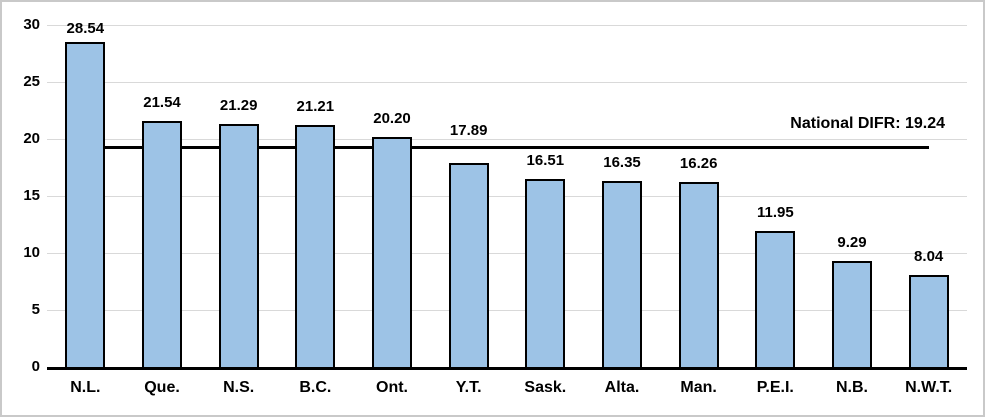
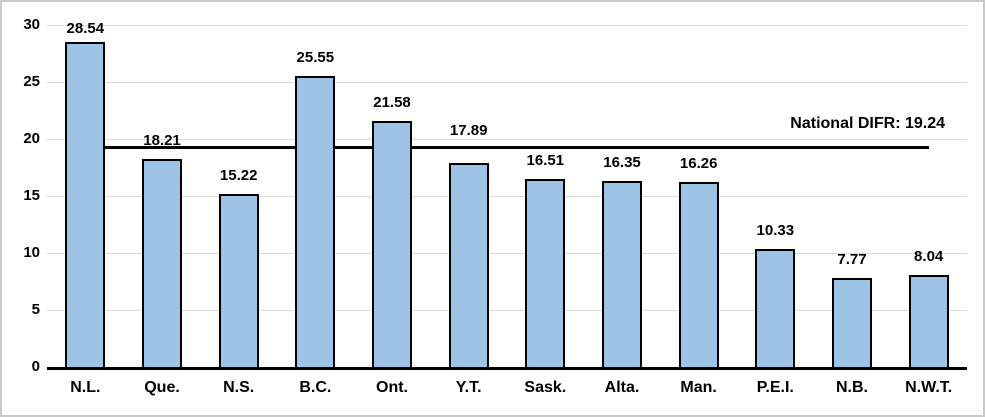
Que.: 21.54 -> 18.21
N.S.: 21.29 -> 15.22
B.C.: 21.21 -> 25.55
Ont.: 20.20 -> 21.58
P.E.I.: 11.95 -> 10.33
N.B.: 9.29 -> 7.77
